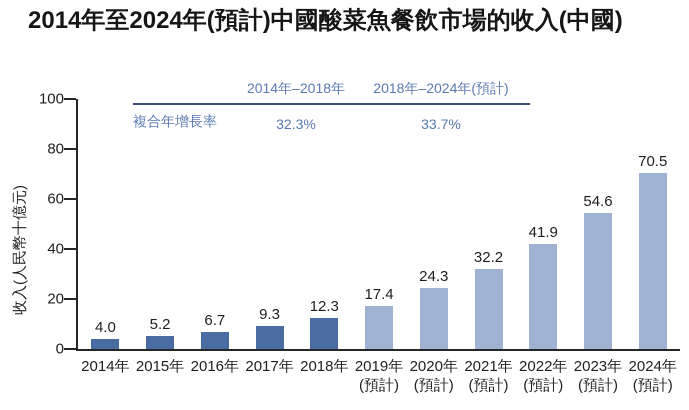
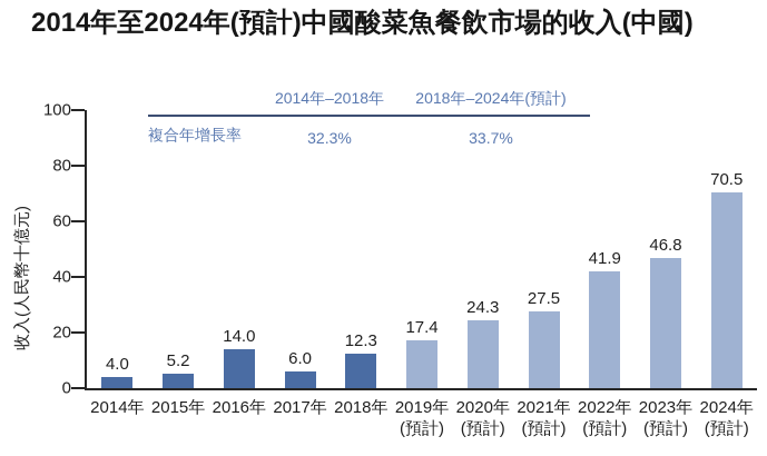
2016年: 6.7 -> 14.0
2017年: 9.3 -> 6.0
2021年: 32.2 -> 27.5
2023年: 54.6 -> 46.8
